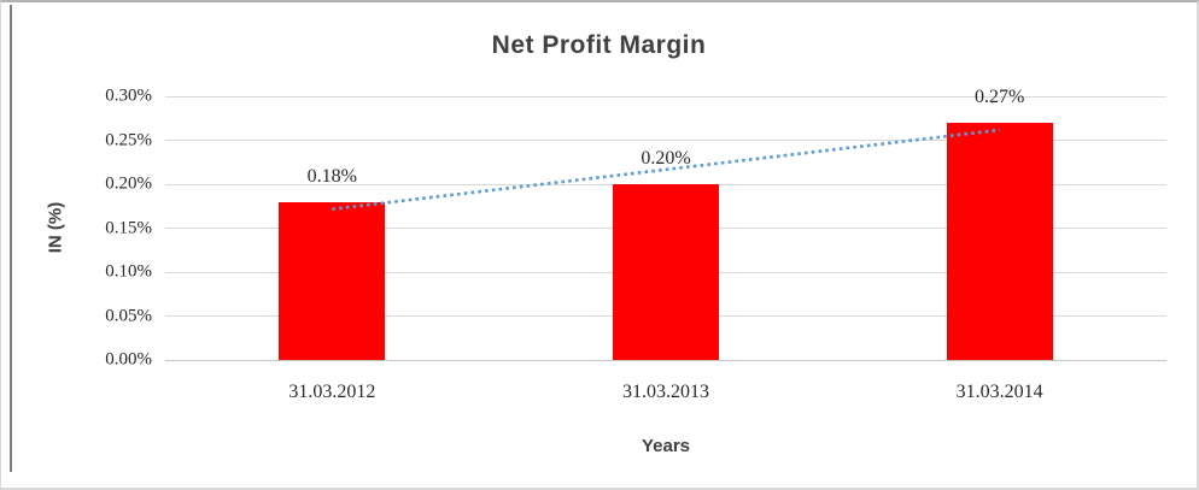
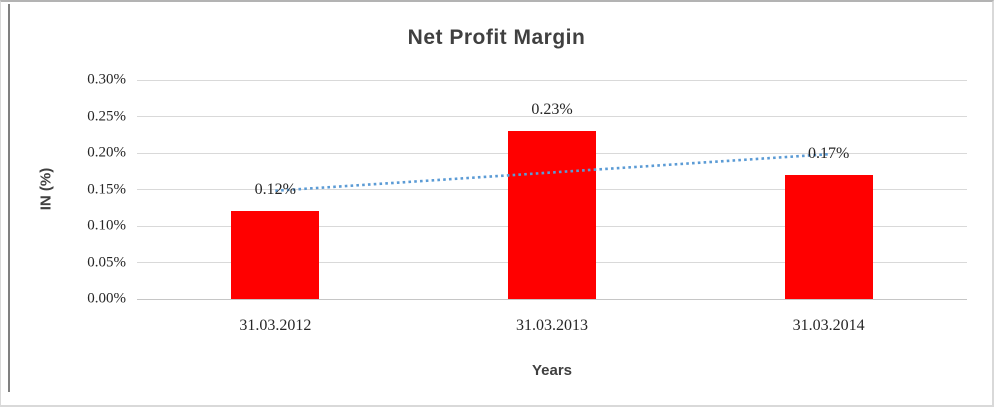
31.03.2012: 0.18% -> 0.12%
31.03.2013: 0.20% -> 0.23%
31.03.2014: 0.27% -> 0.17%
